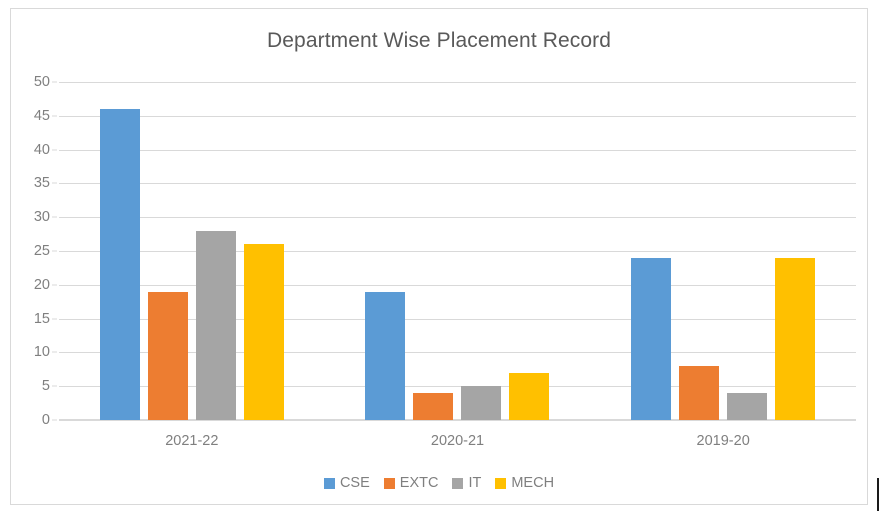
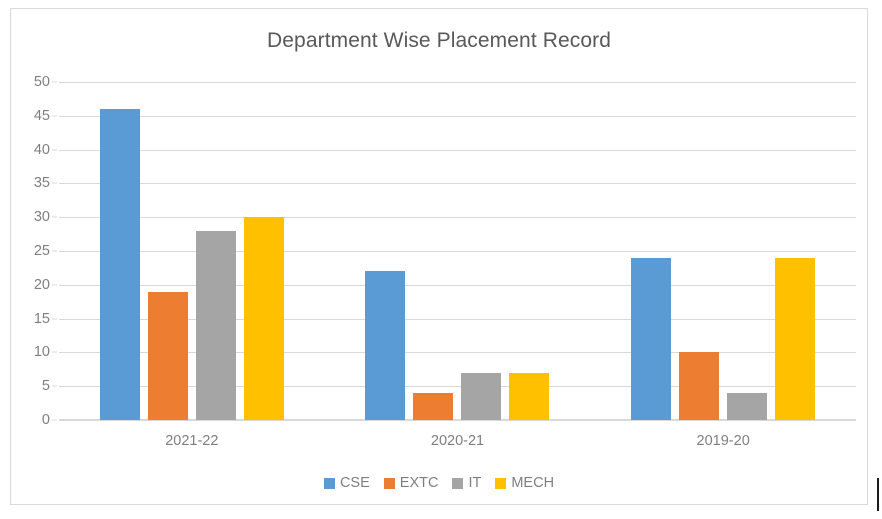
MECH/2021-22: 26 -> 30
CSE/2020-21: 19 -> 22
IT/2020-21: 5 -> 7
EXTC/2019-20: 8 -> 10
